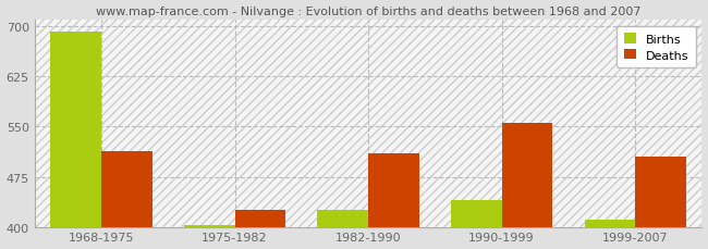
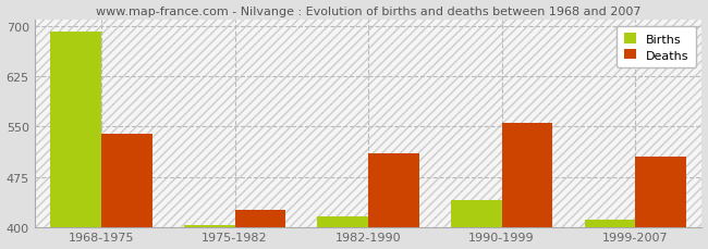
Deaths/1968-1975: 514 -> 540
Births/1982-1990: 426 -> 415
